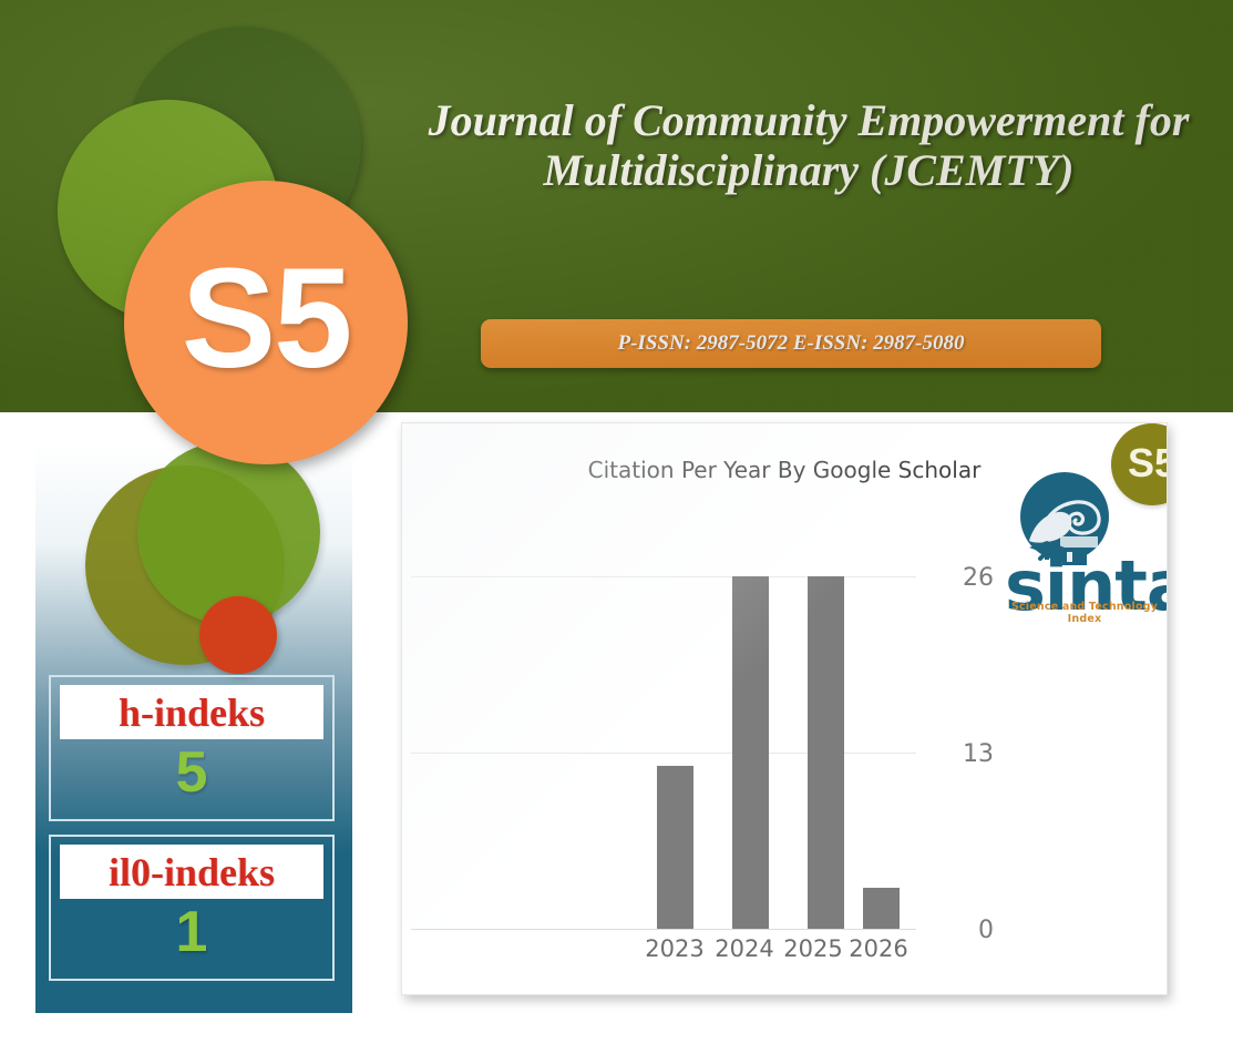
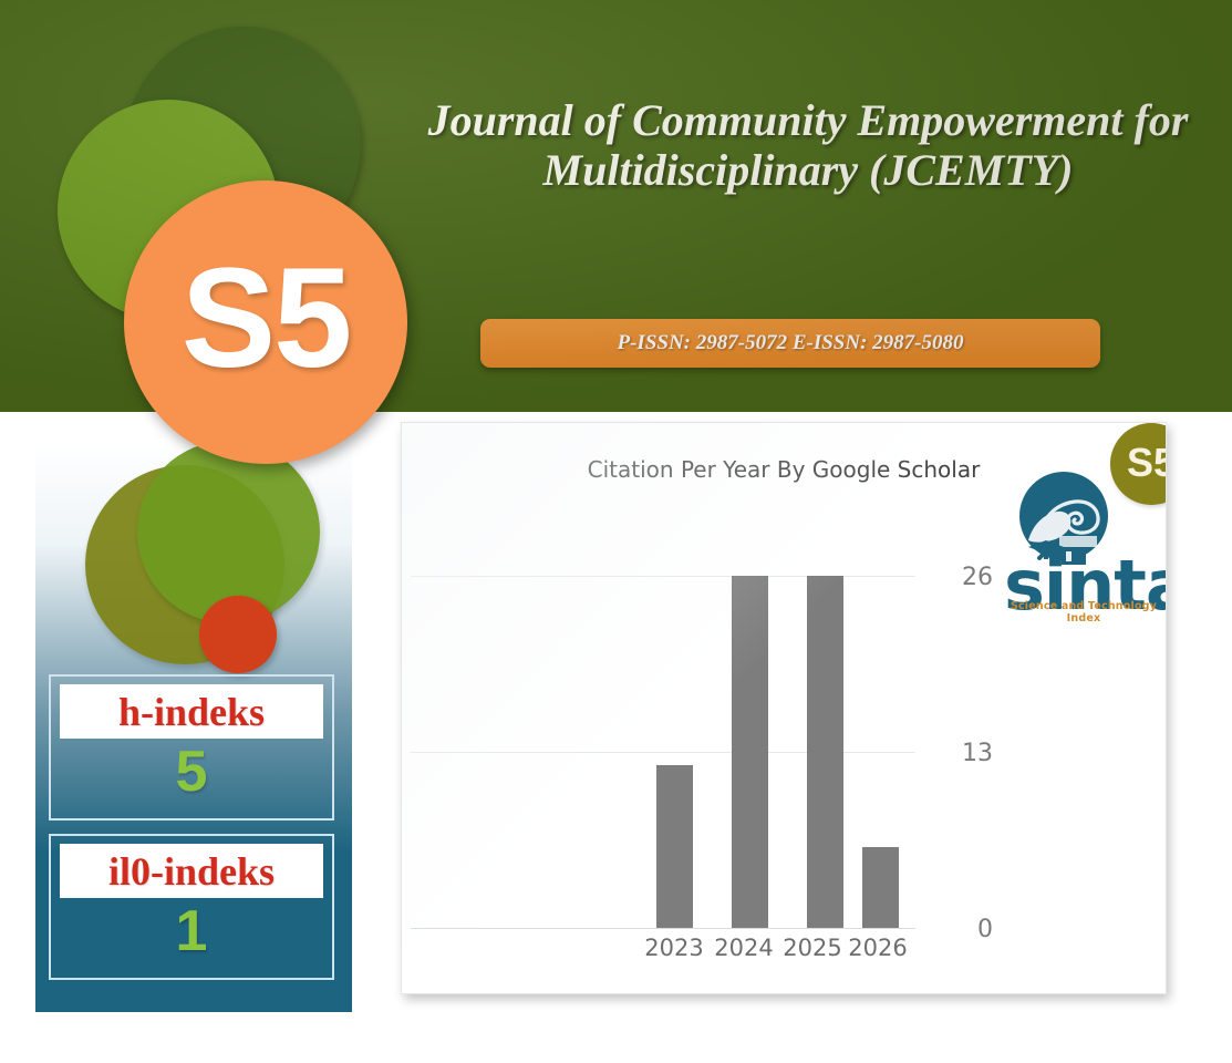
2026: 3 -> 6
